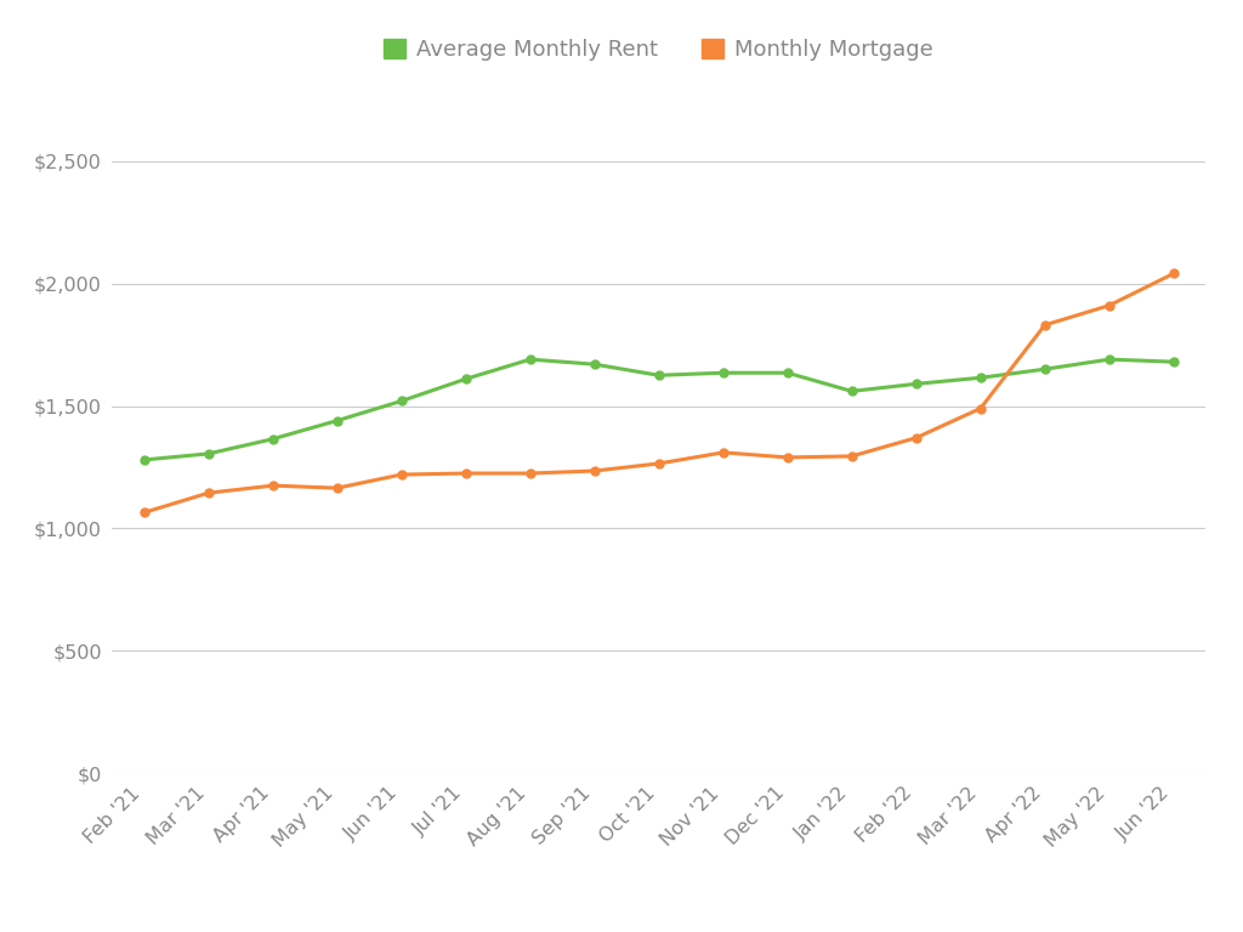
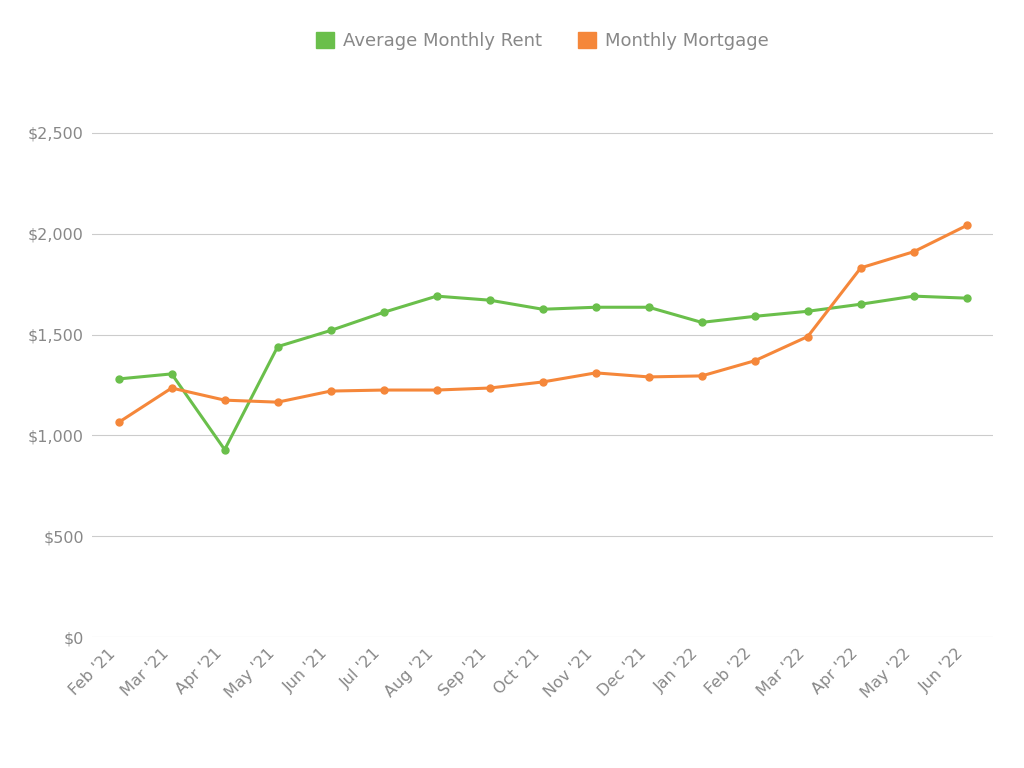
Monthly Mortgage/Mar '21: $1,145 -> $1,235
Average Monthly Rent/Apr '21: $1,365 -> $930
